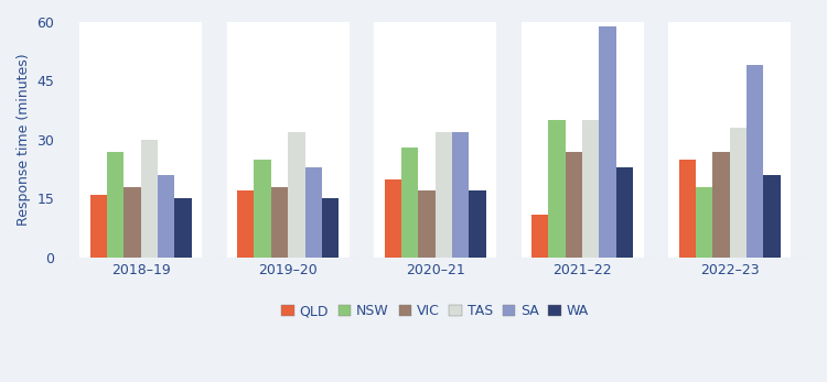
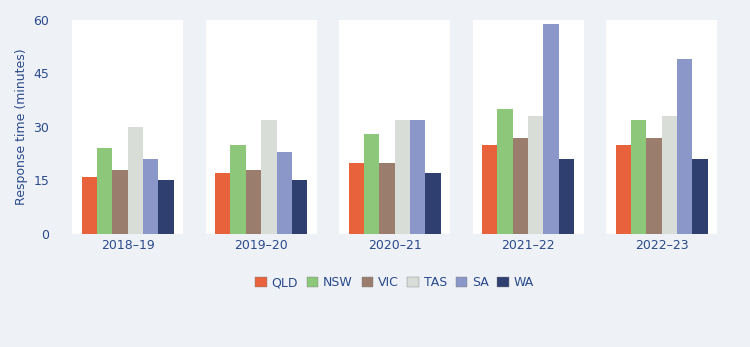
NSW/2018–19: 27 -> 24
VIC/2020–21: 17 -> 20
QLD/2021–22: 11 -> 25
TAS/2021–22: 35 -> 33
WA/2021–22: 23 -> 21
NSW/2022–23: 18 -> 32
